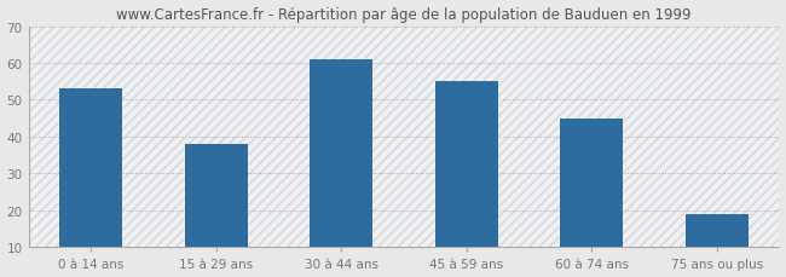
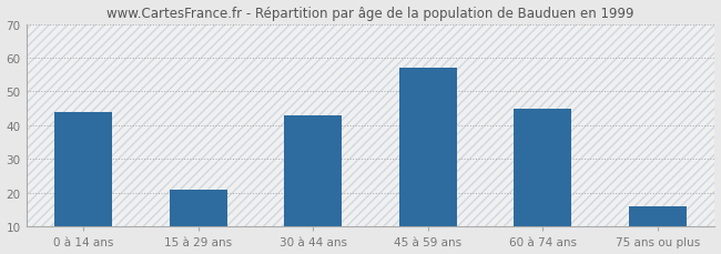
0 à 14 ans: 53 -> 44
15 à 29 ans: 38 -> 21
30 à 44 ans: 61 -> 43
45 à 59 ans: 55 -> 57
75 ans ou plus: 19 -> 16
